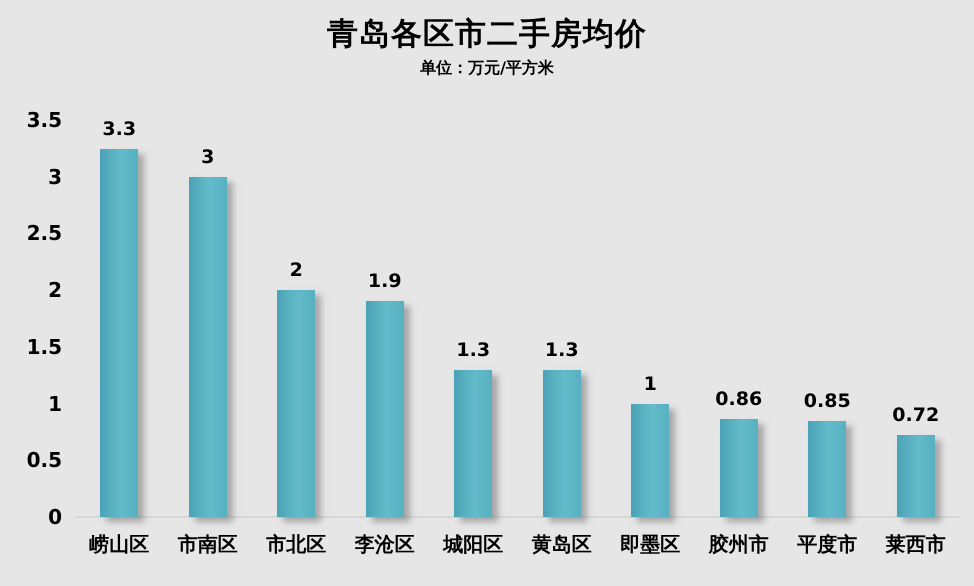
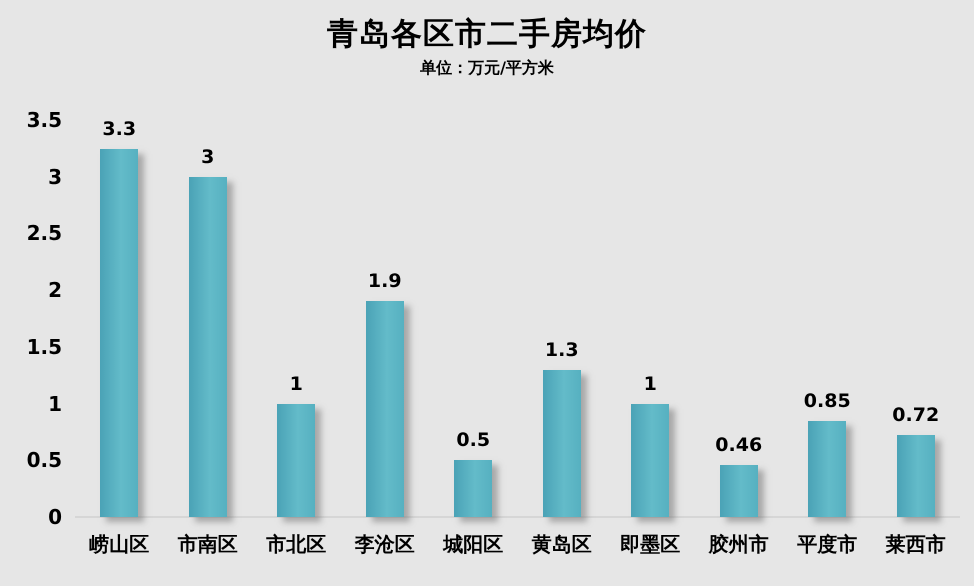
市北区: 2 -> 1
城阳区: 1.3 -> 0.5
胶州市: 0.86 -> 0.46
